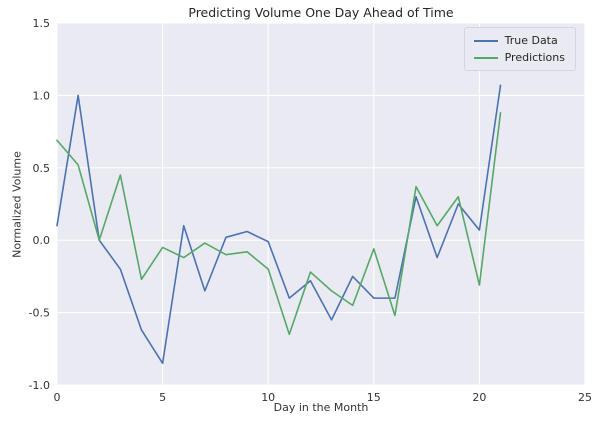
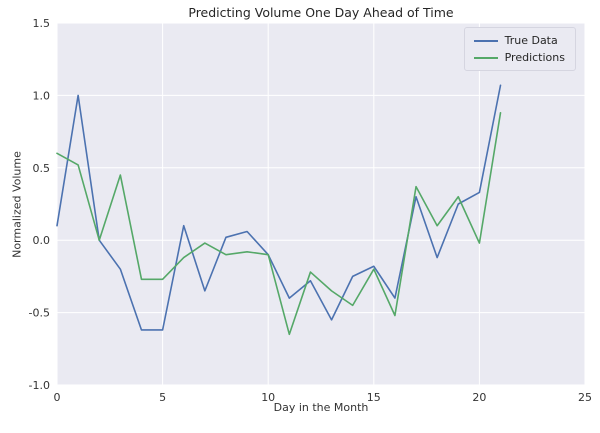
Predictions/0: 0.69 -> 0.60
True Data/5: -0.85 -> -0.62
Predictions/5: -0.05 -> -0.27
True Data/10: -0.01 -> -0.10
Predictions/10: -0.20 -> -0.10
True Data/15: -0.40 -> -0.18
Predictions/15: -0.06 -> -0.20
True Data/20: 0.07 -> 0.33
Predictions/20: -0.31 -> -0.02
